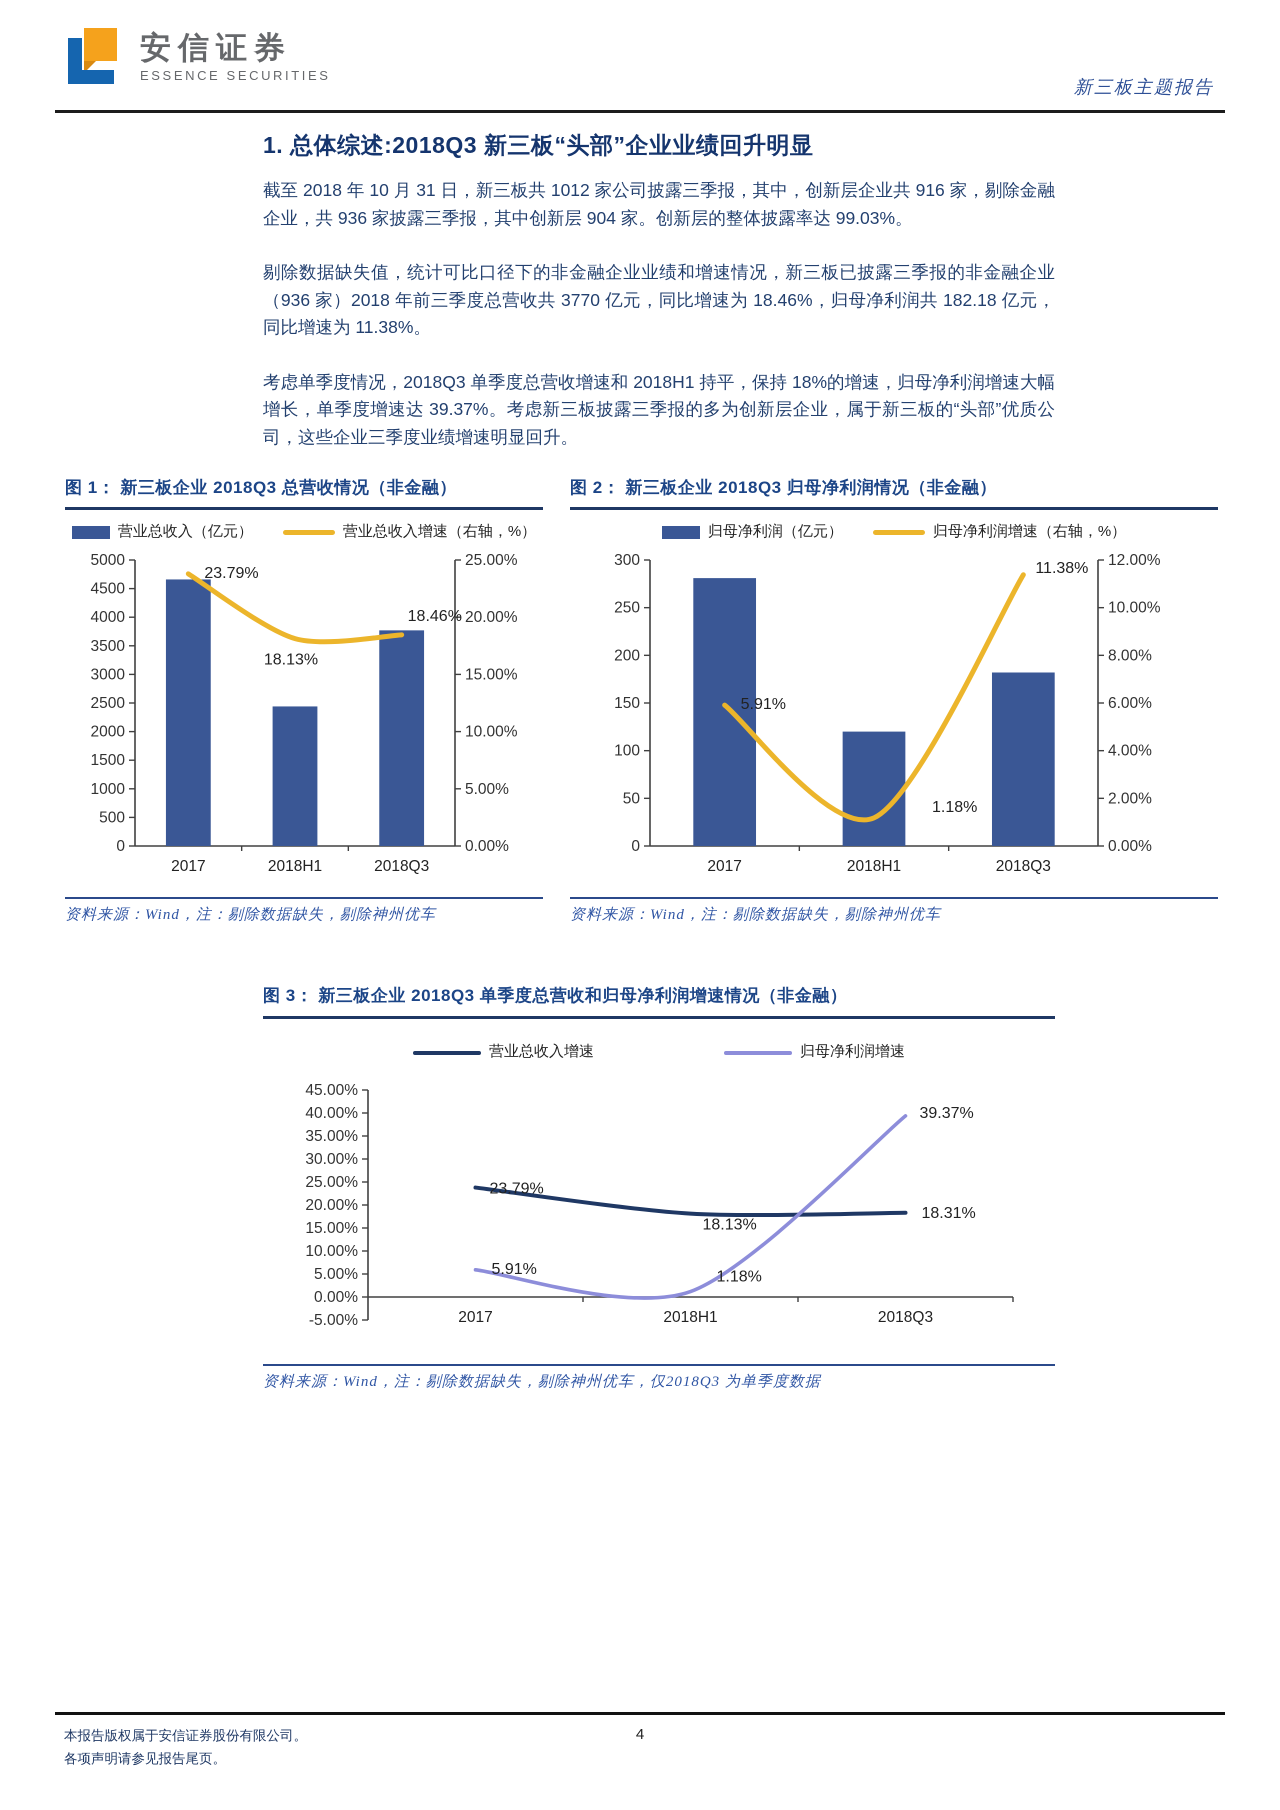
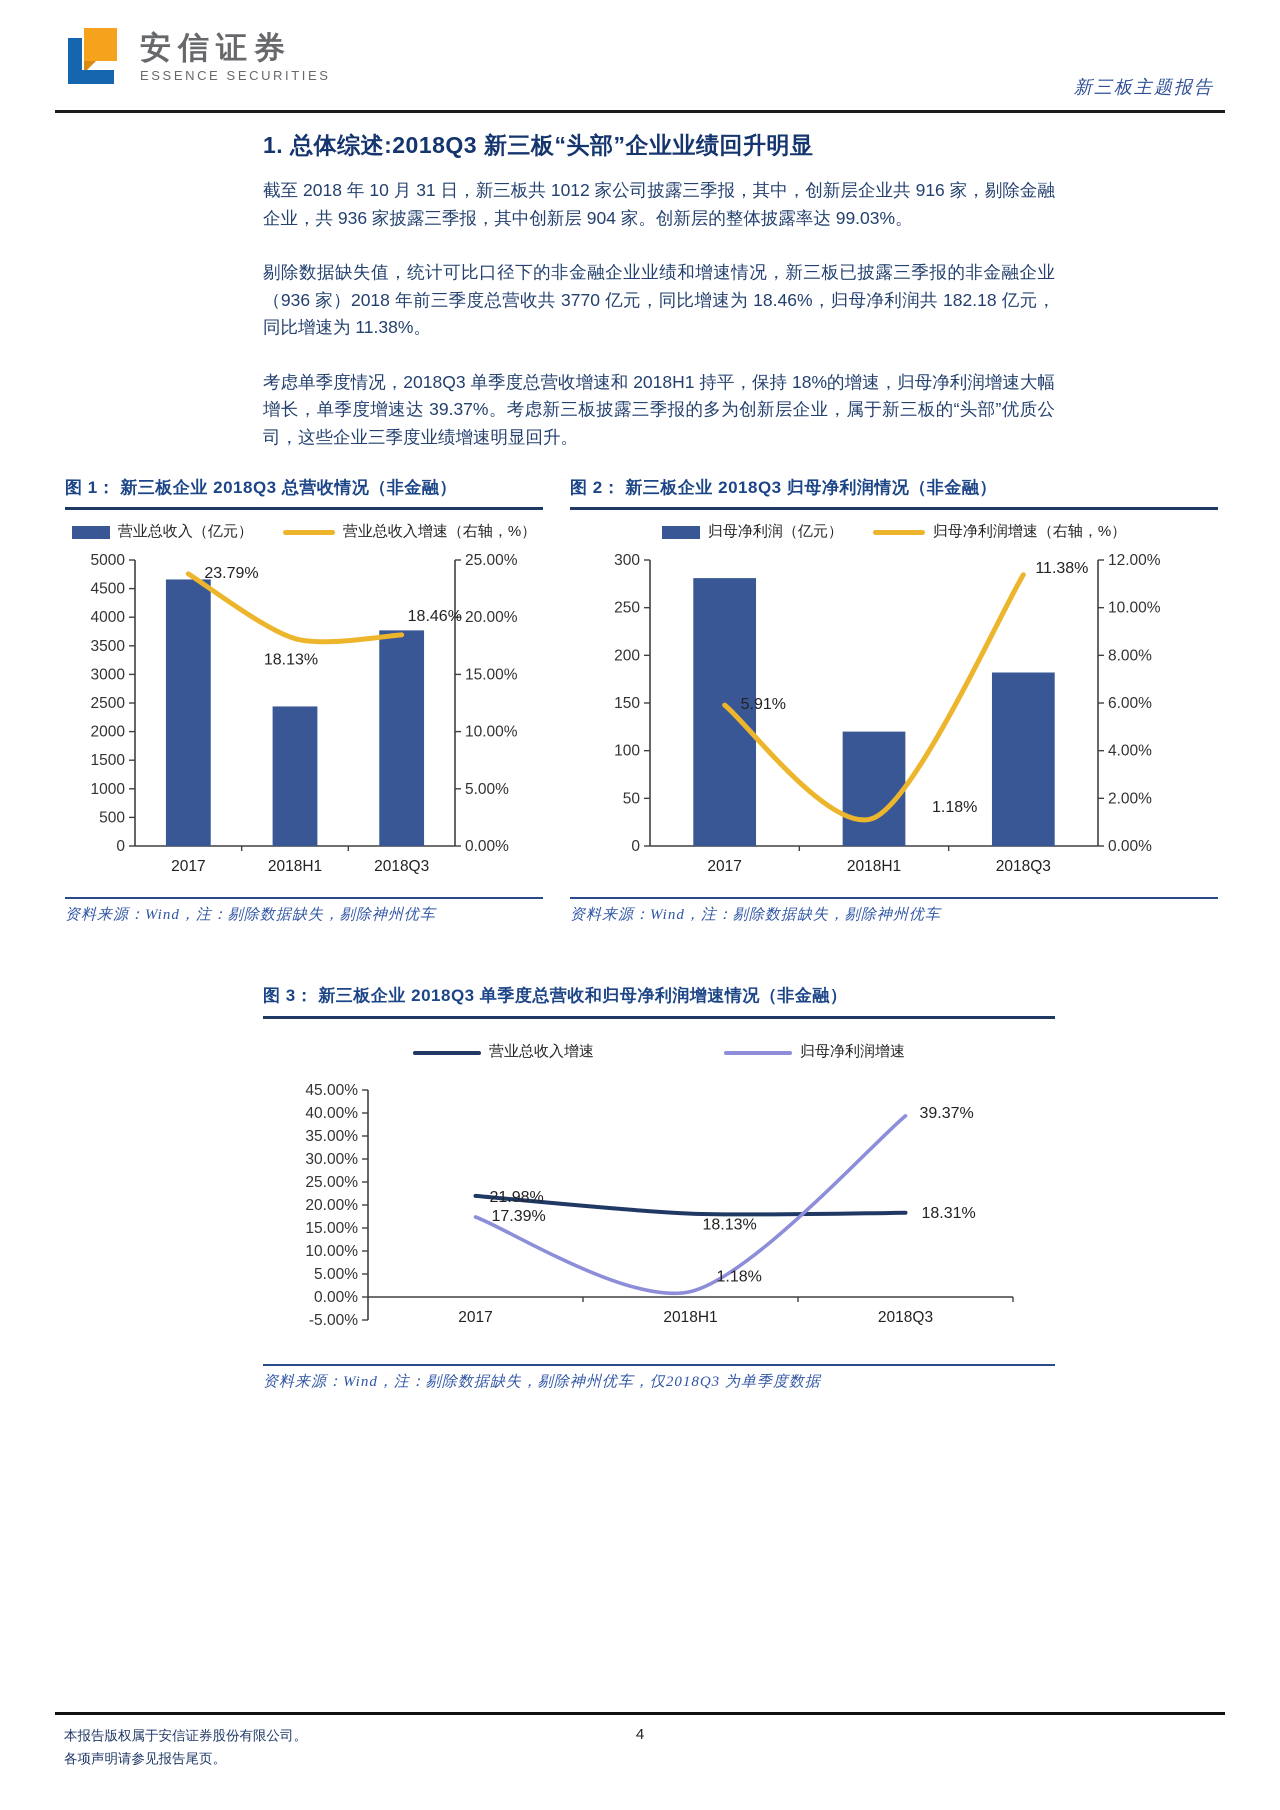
图 3： 新三板企业 2018Q3 单季度总营收和归母净利润增速情况（非金融）/营业总收入增速/2017: 23.79% -> 21.98%
图 3： 新三板企业 2018Q3 单季度总营收和归母净利润增速情况（非金融）/归母净利润增速/2017: 5.91% -> 17.39%
